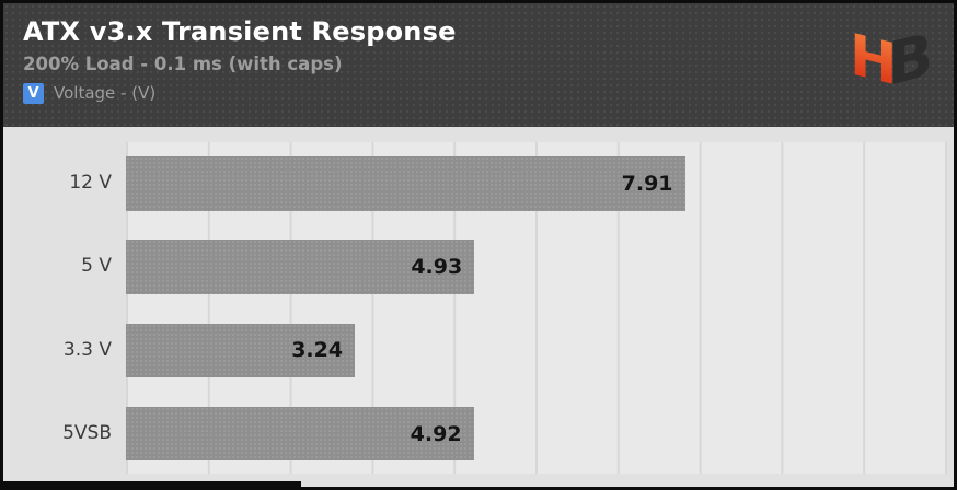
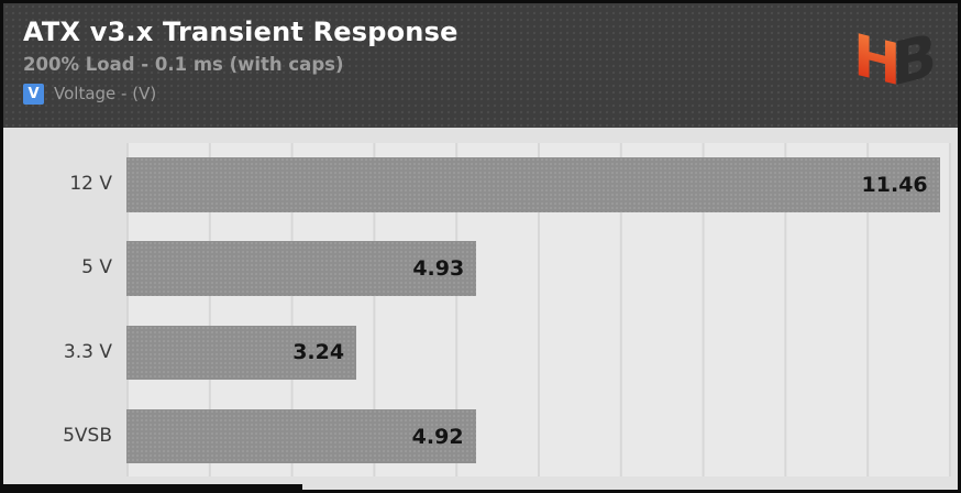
12 V: 7.91 -> 11.46
